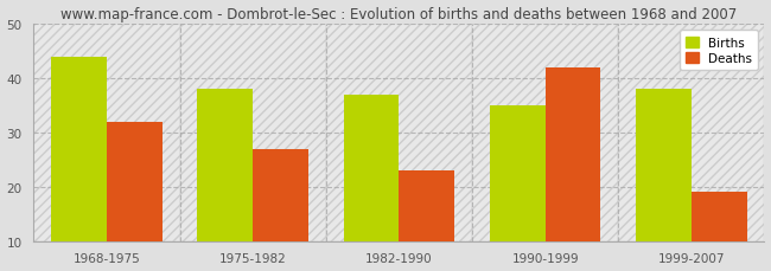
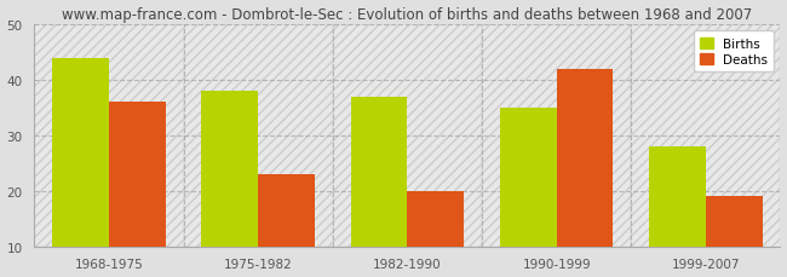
Deaths/1968-1975: 32 -> 36
Deaths/1975-1982: 27 -> 23
Deaths/1982-1990: 23 -> 20
Births/1999-2007: 38 -> 28
